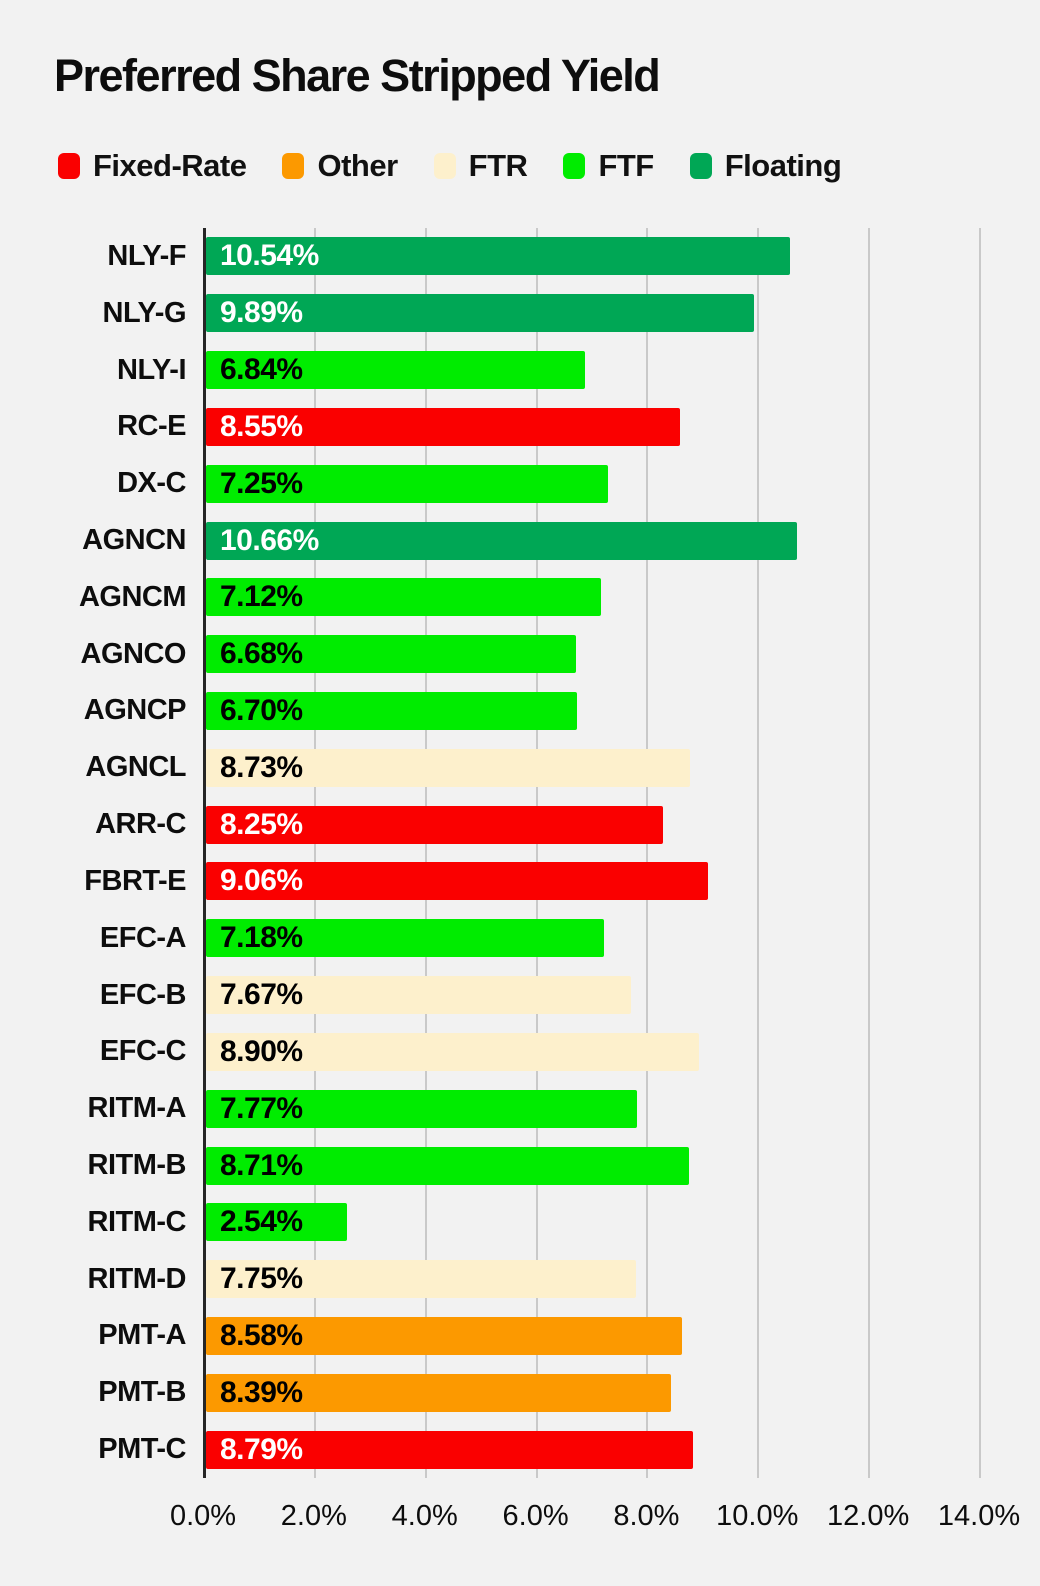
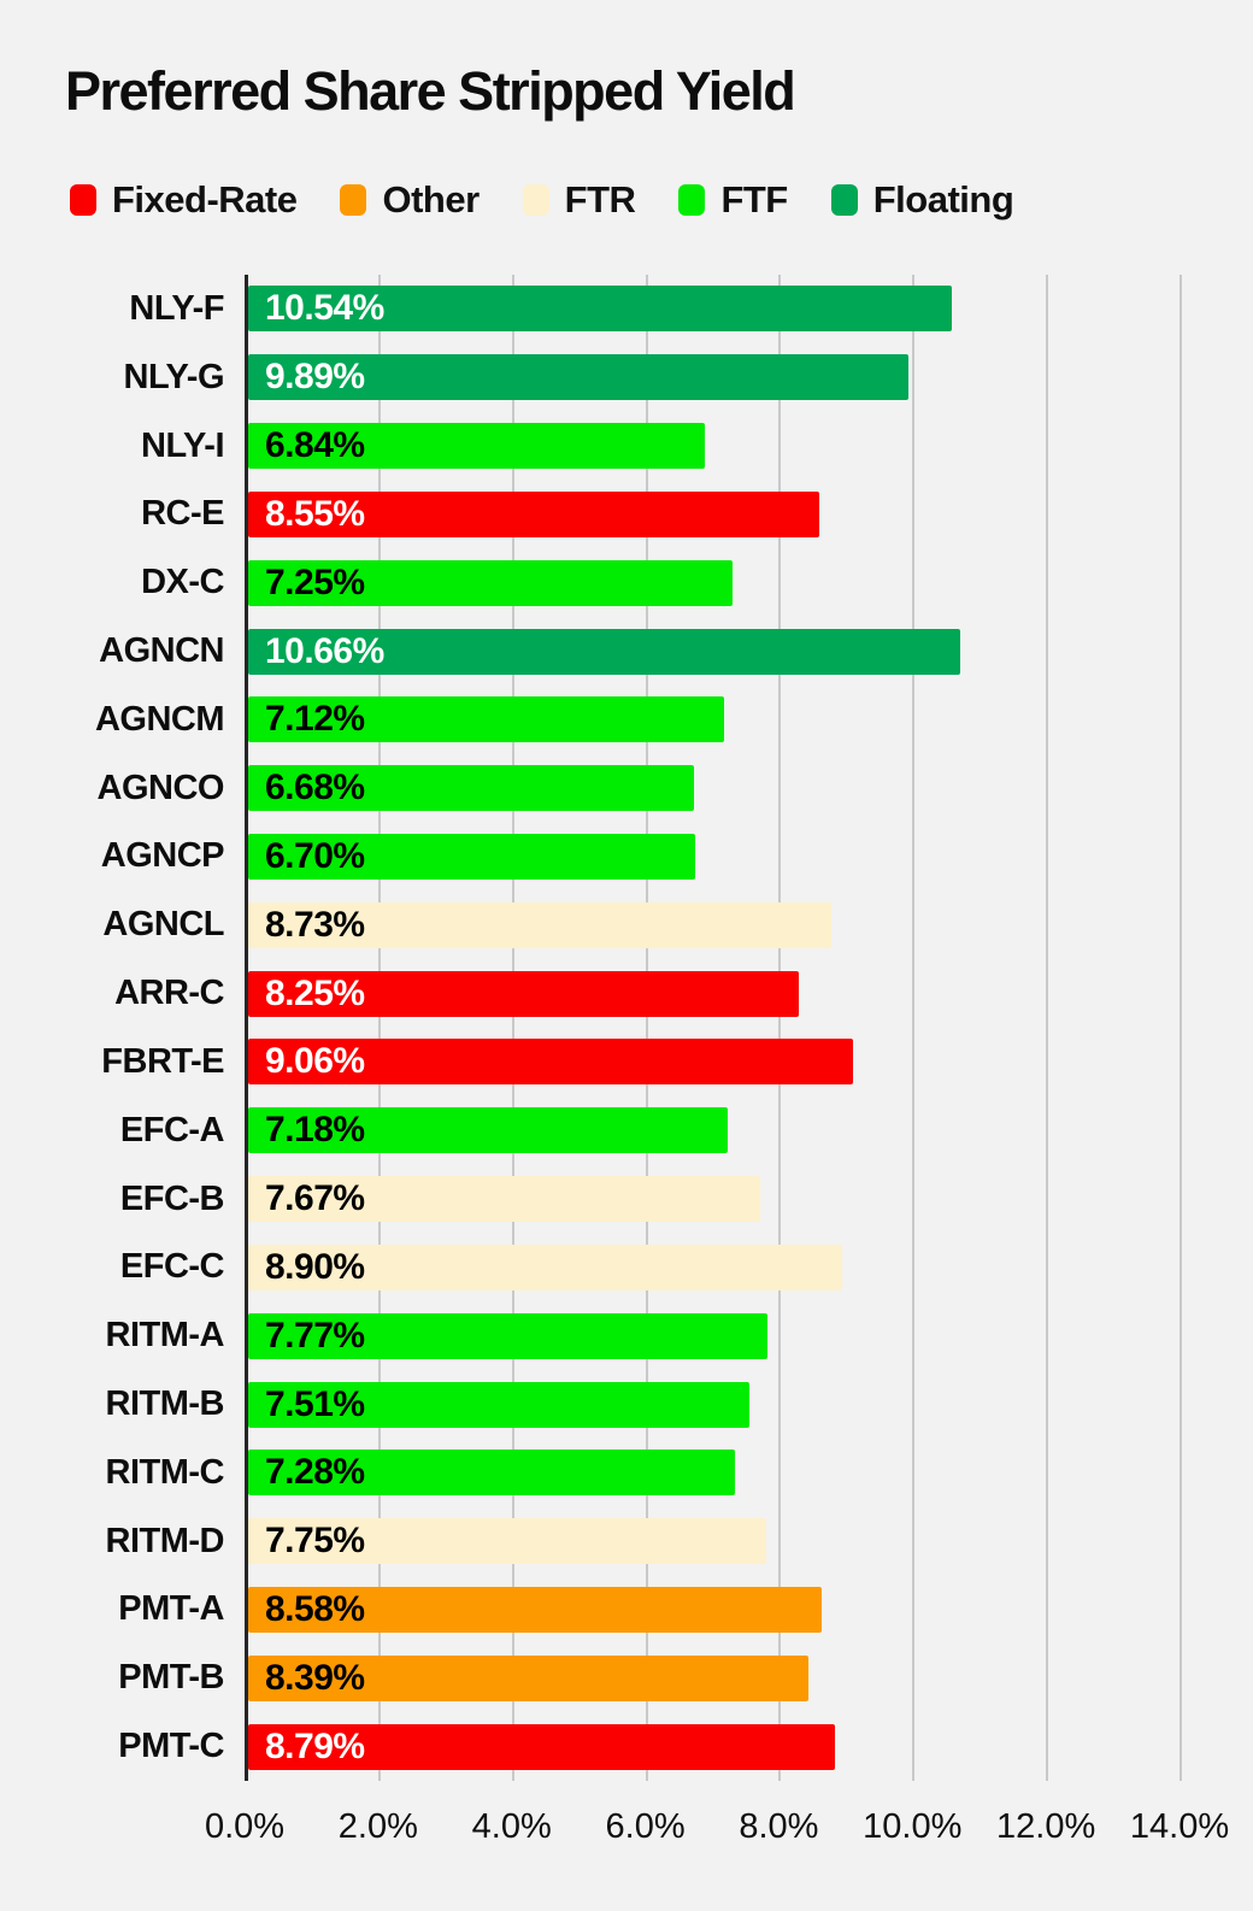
RITM-B: 8.71% -> 7.51%
RITM-C: 2.54% -> 7.28%
